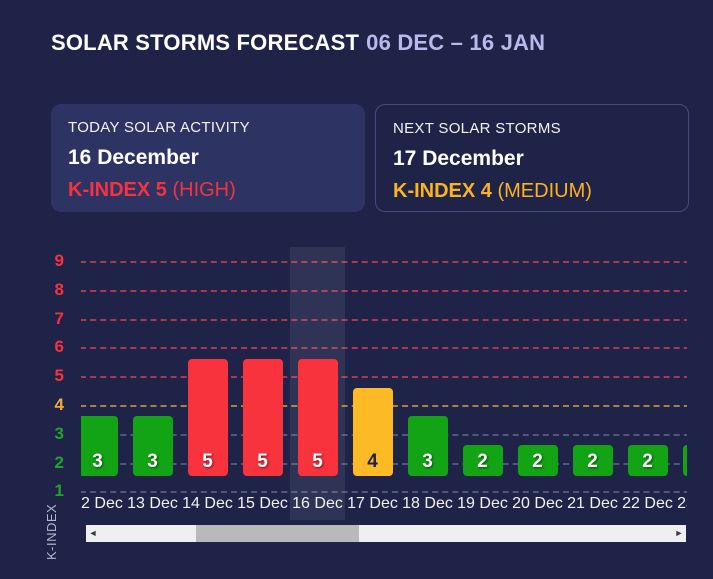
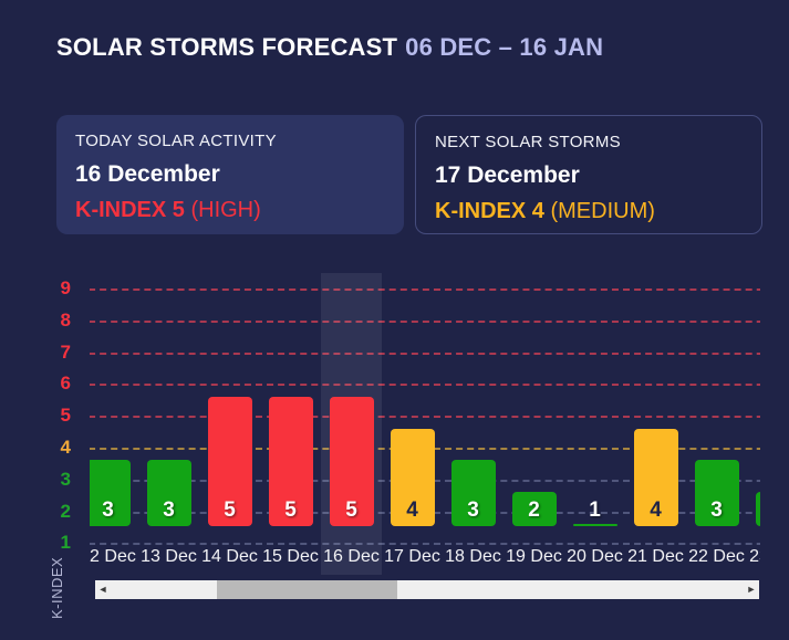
20 Dec: 2 -> 1
21 Dec: 2 -> 4
22 Dec: 2 -> 3
